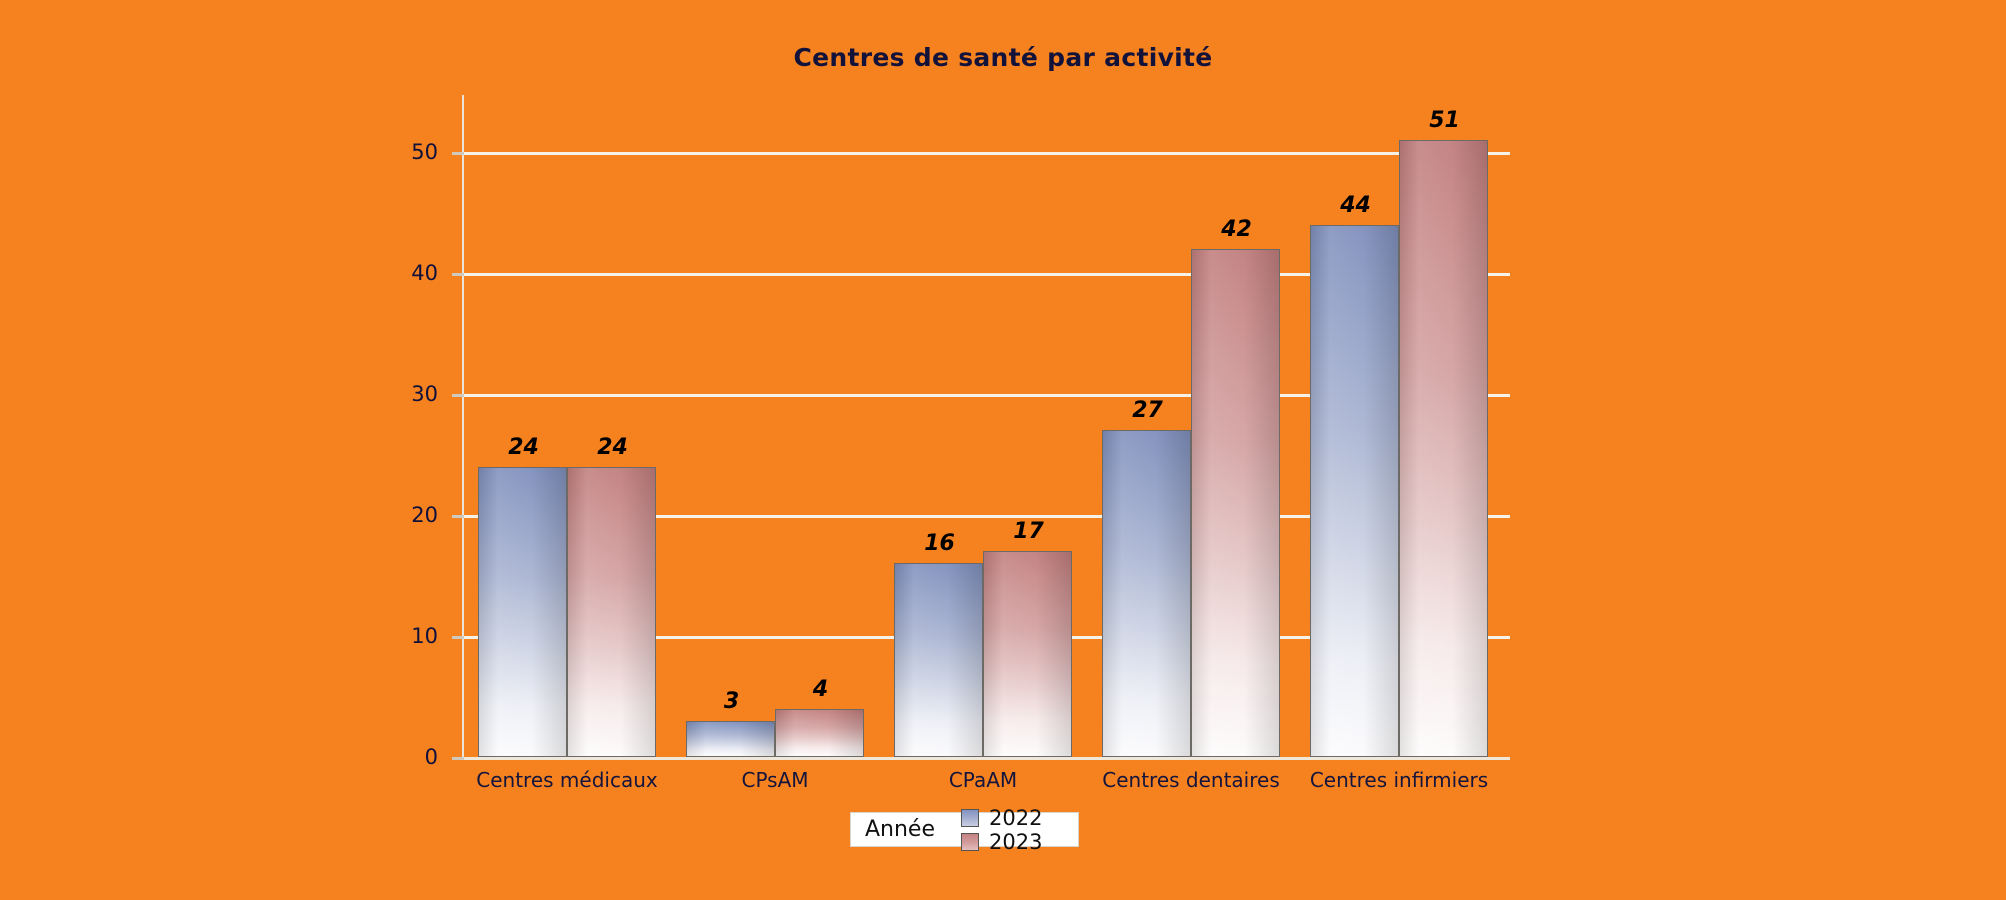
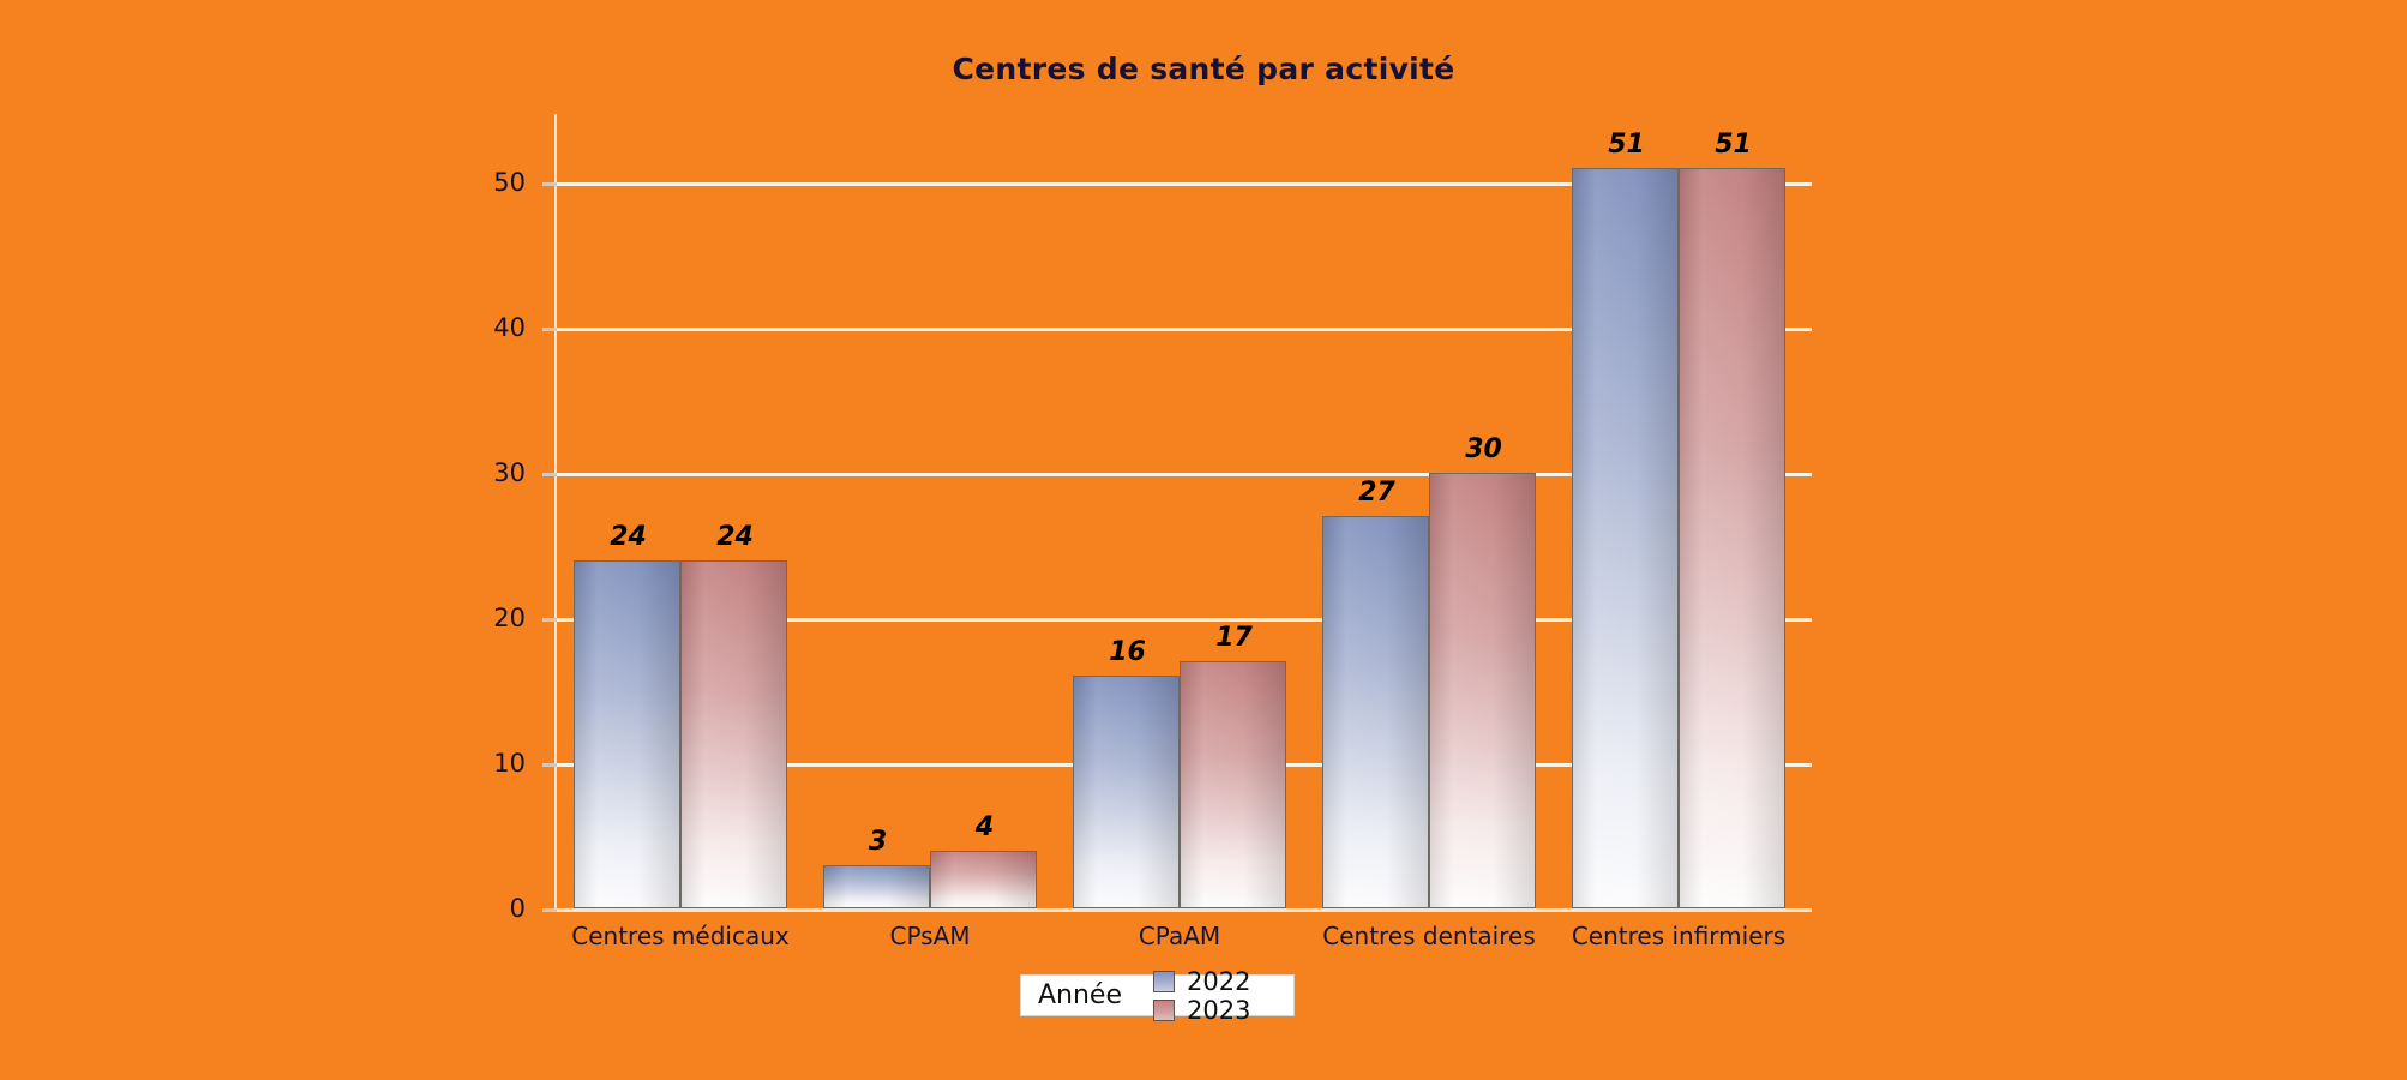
2023/Centres dentaires: 42 -> 30
2022/Centres infirmiers: 44 -> 51
